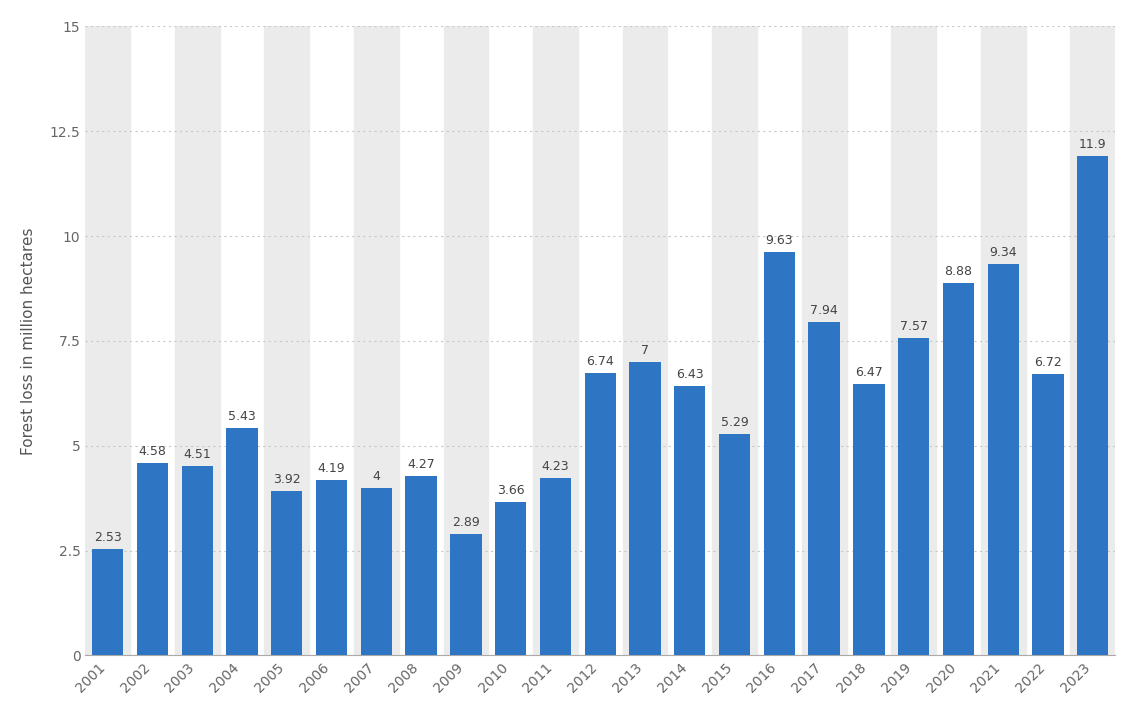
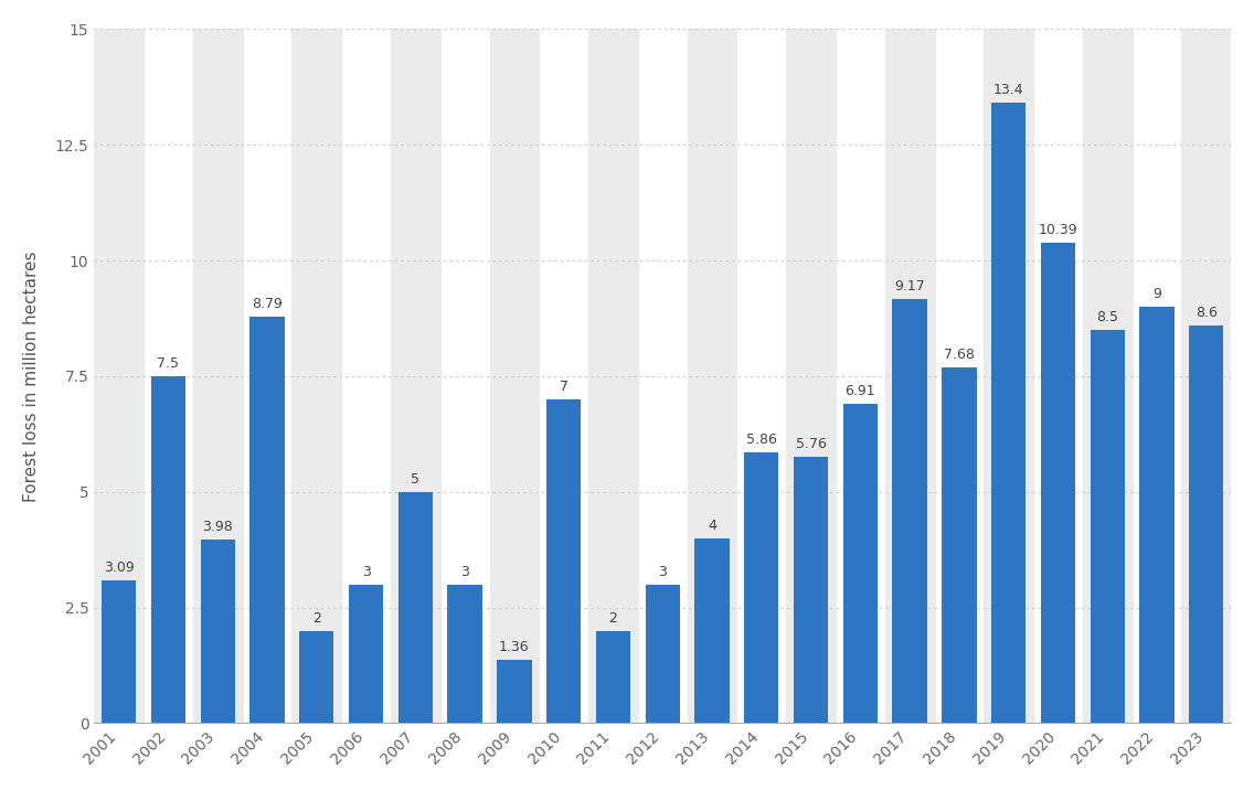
2001: 2.53 -> 3.09
2002: 4.58 -> 7.5
2003: 4.51 -> 3.98
2004: 5.43 -> 8.79
2005: 3.92 -> 2
2006: 4.19 -> 3
2007: 4 -> 5
2008: 4.27 -> 3
2009: 2.89 -> 1.36
2010: 3.66 -> 7
2011: 4.23 -> 2
2012: 6.74 -> 3
2013: 7 -> 4
2014: 6.43 -> 5.86
2015: 5.29 -> 5.76
2016: 9.63 -> 6.91
2017: 7.94 -> 9.17
2018: 6.47 -> 7.68
2019: 7.57 -> 13.4
2020: 8.88 -> 10.39
2021: 9.34 -> 8.5
2022: 6.72 -> 9
2023: 11.9 -> 8.6
